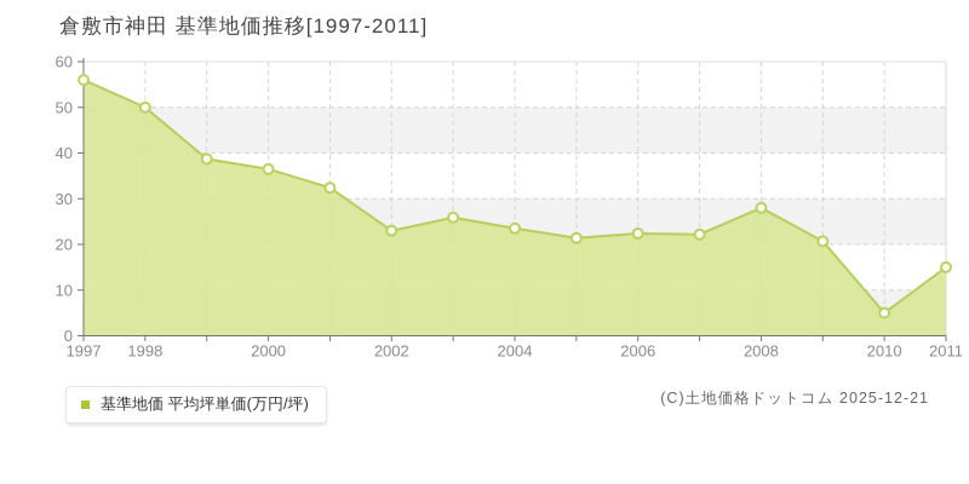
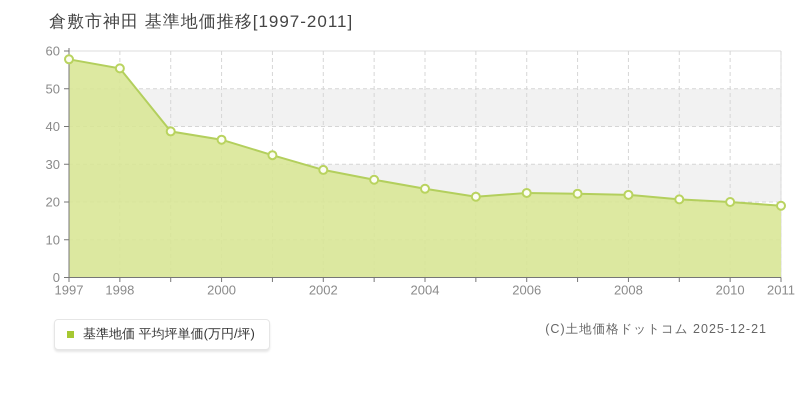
1997: 56 -> 58
1998: 50 -> 55
2002: 23 -> 28
2008: 28 -> 22
2010: 5 -> 20
2011: 15 -> 19
